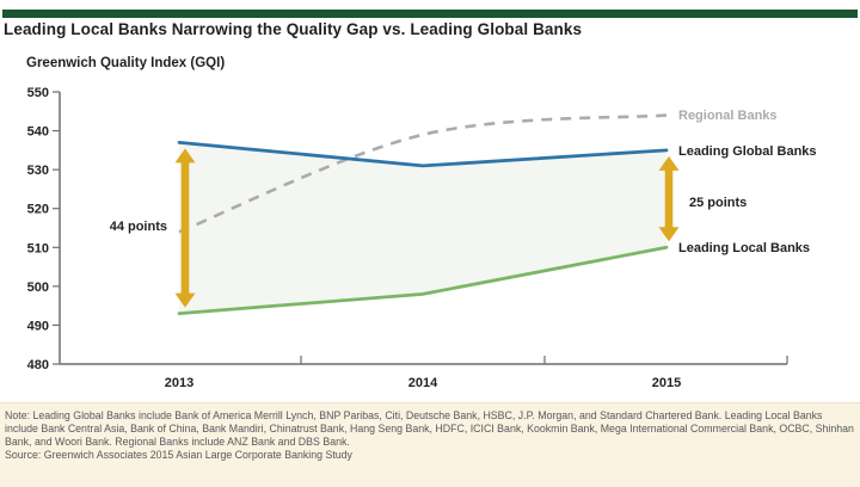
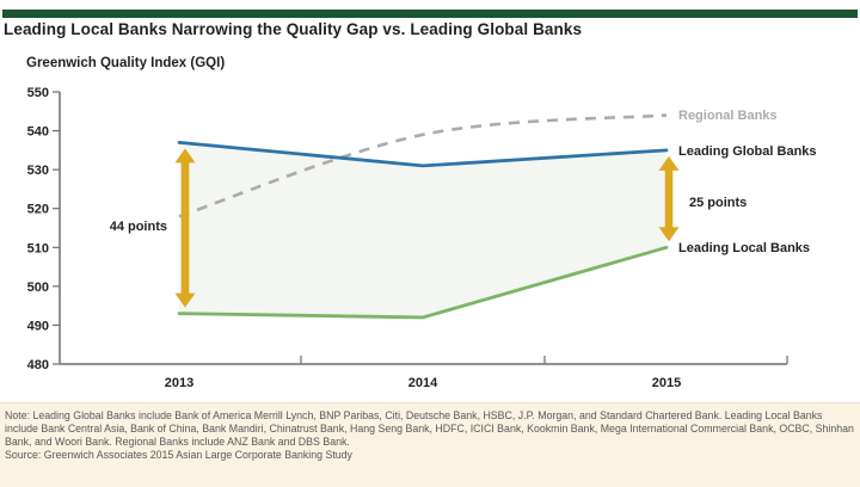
Regional Banks/2013: 514 -> 518
Leading Local Banks/2014: 498 -> 492
